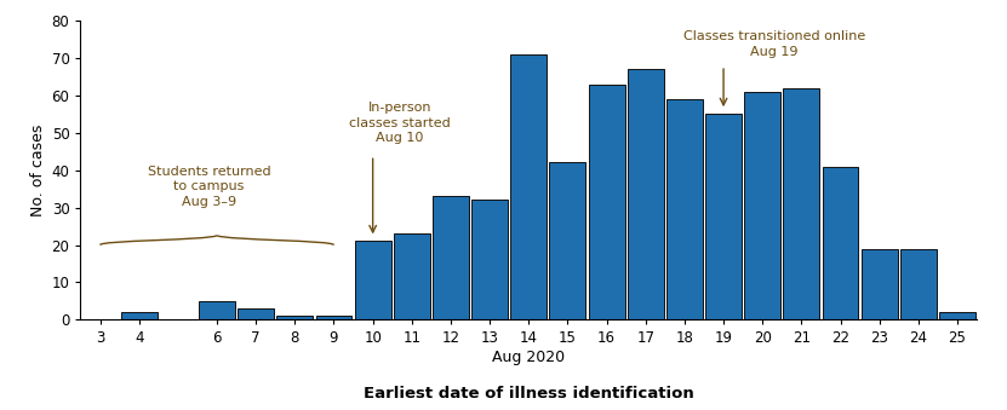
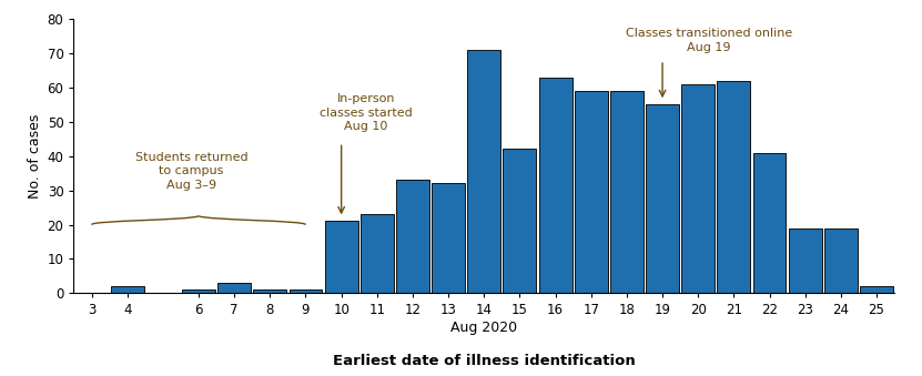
6: 5 -> 1
17: 67 -> 59
